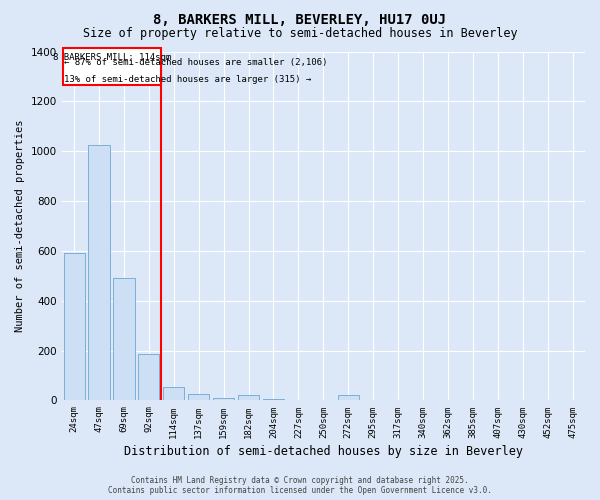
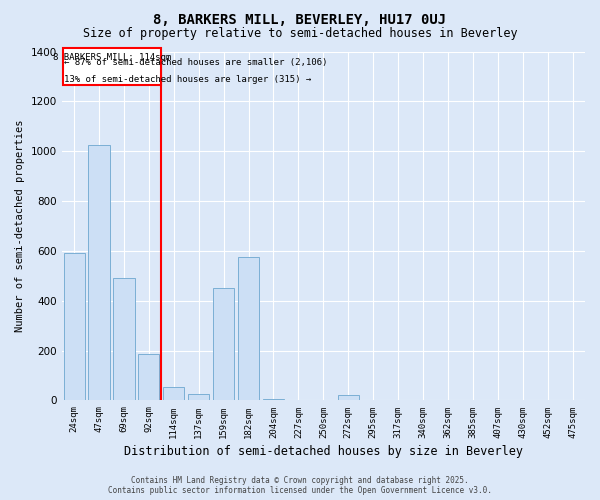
159sqm: 10 -> 450
182sqm: 20 -> 575
